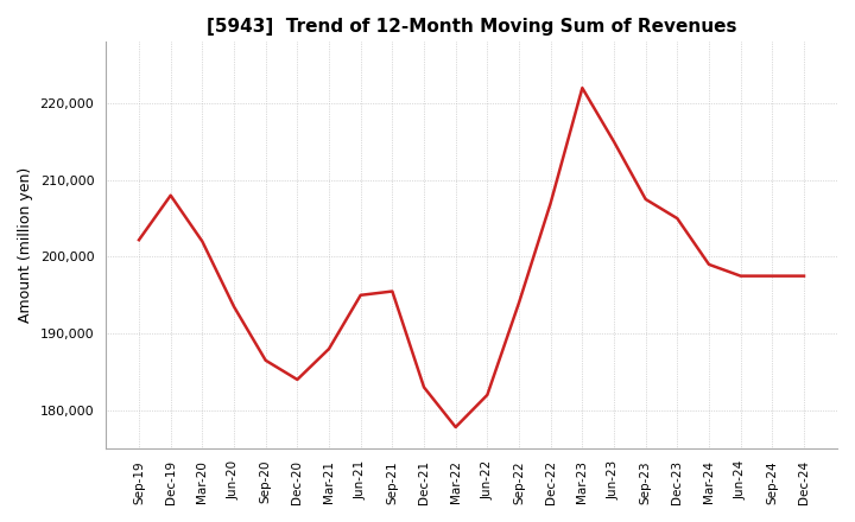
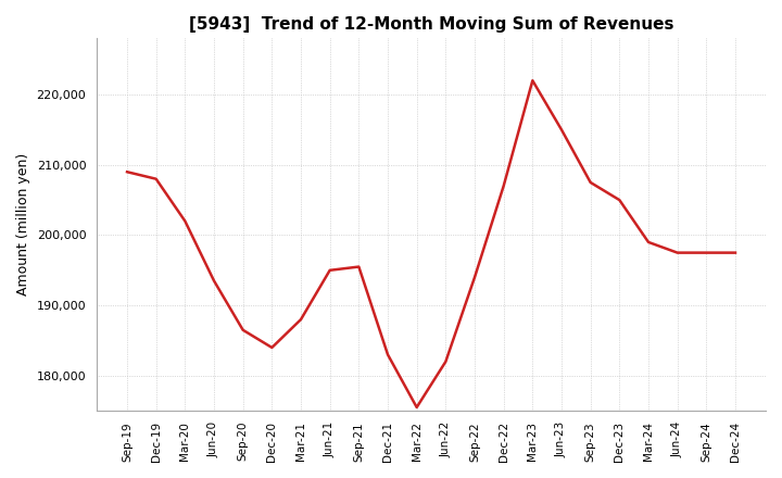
Sep-19: 202,200 -> 209,000
Mar-22: 177,800 -> 175,500
